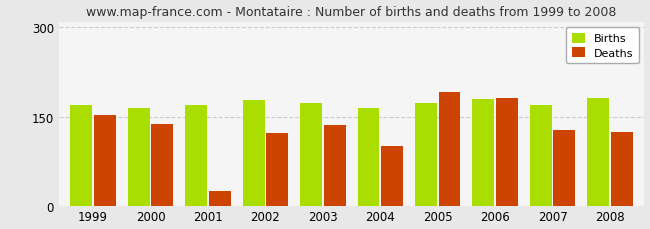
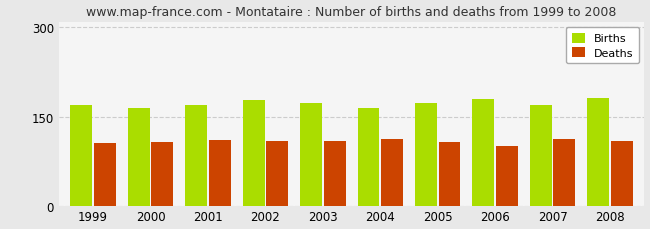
Deaths/1999: 152 -> 106
Deaths/2000: 138 -> 107
Deaths/2001: 24 -> 110
Deaths/2002: 122 -> 108
Deaths/2003: 136 -> 109
Deaths/2004: 100 -> 112
Deaths/2005: 192 -> 107
Deaths/2006: 182 -> 100
Deaths/2007: 128 -> 112
Deaths/2008: 124 -> 109
